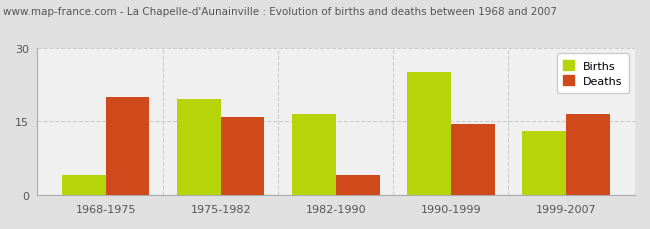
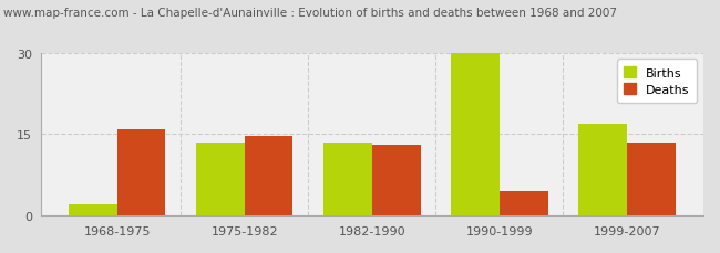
Births/1968-1975: 4.0 -> 2.0
Deaths/1968-1975: 20.0 -> 16.0
Births/1975-1982: 19.5 -> 13.5
Deaths/1975-1982: 16.0 -> 14.7
Births/1982-1990: 16.5 -> 13.5
Deaths/1982-1990: 4.0 -> 13.0
Births/1990-1999: 25.0 -> 30.0
Deaths/1990-1999: 14.5 -> 4.5
Births/1999-2007: 13.0 -> 17.0
Deaths/1999-2007: 16.5 -> 13.5
